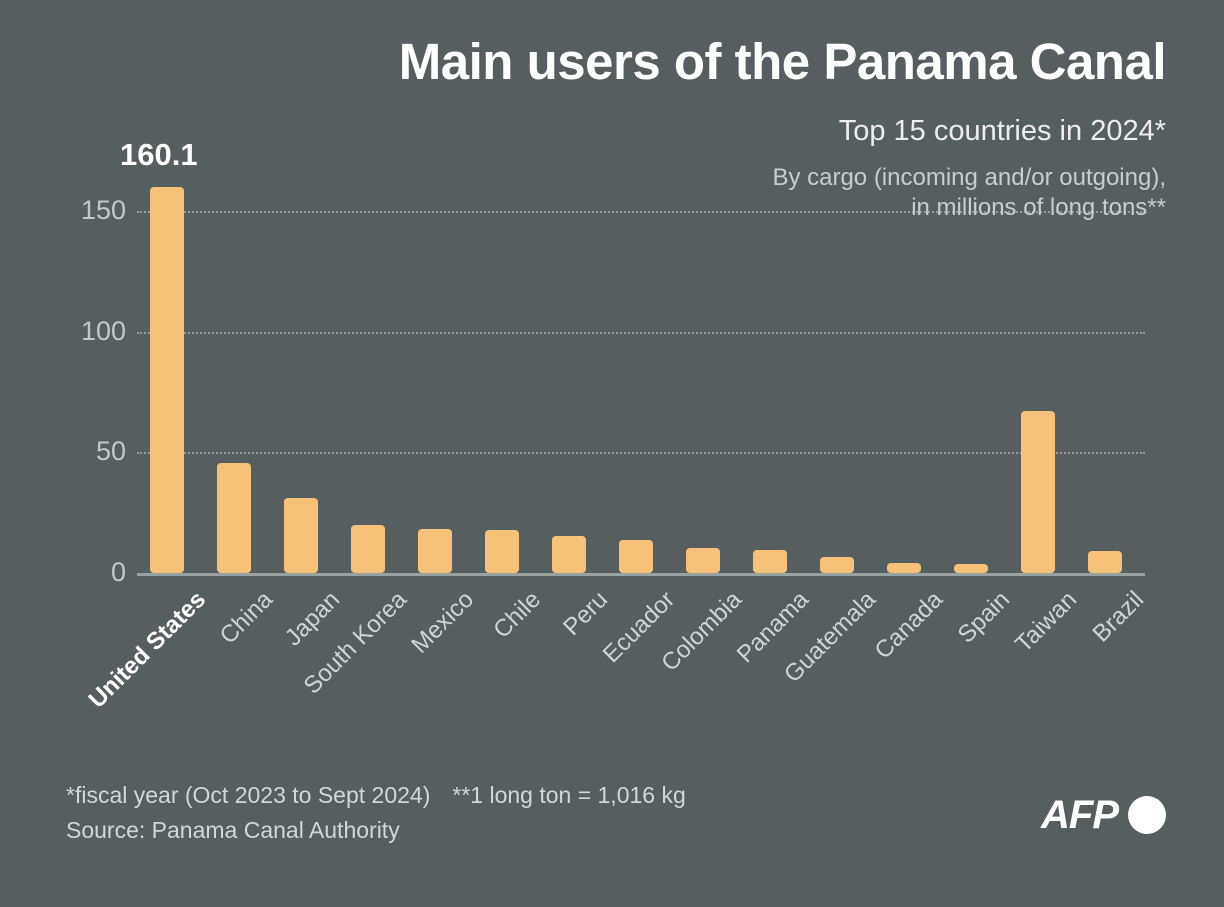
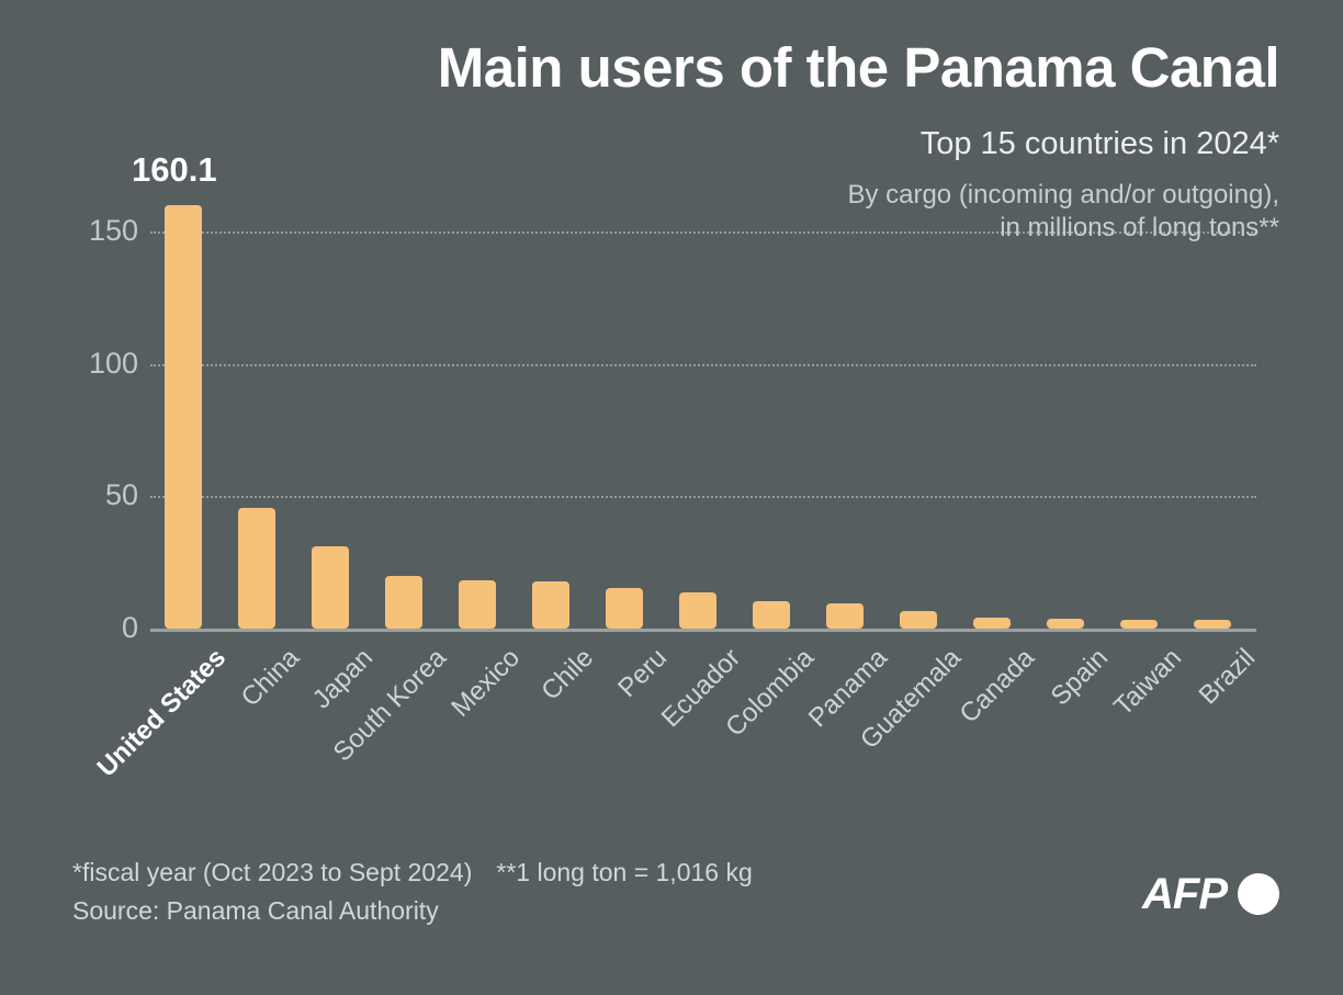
Taiwan: 67 -> 3
Brazil: 9 -> 3
